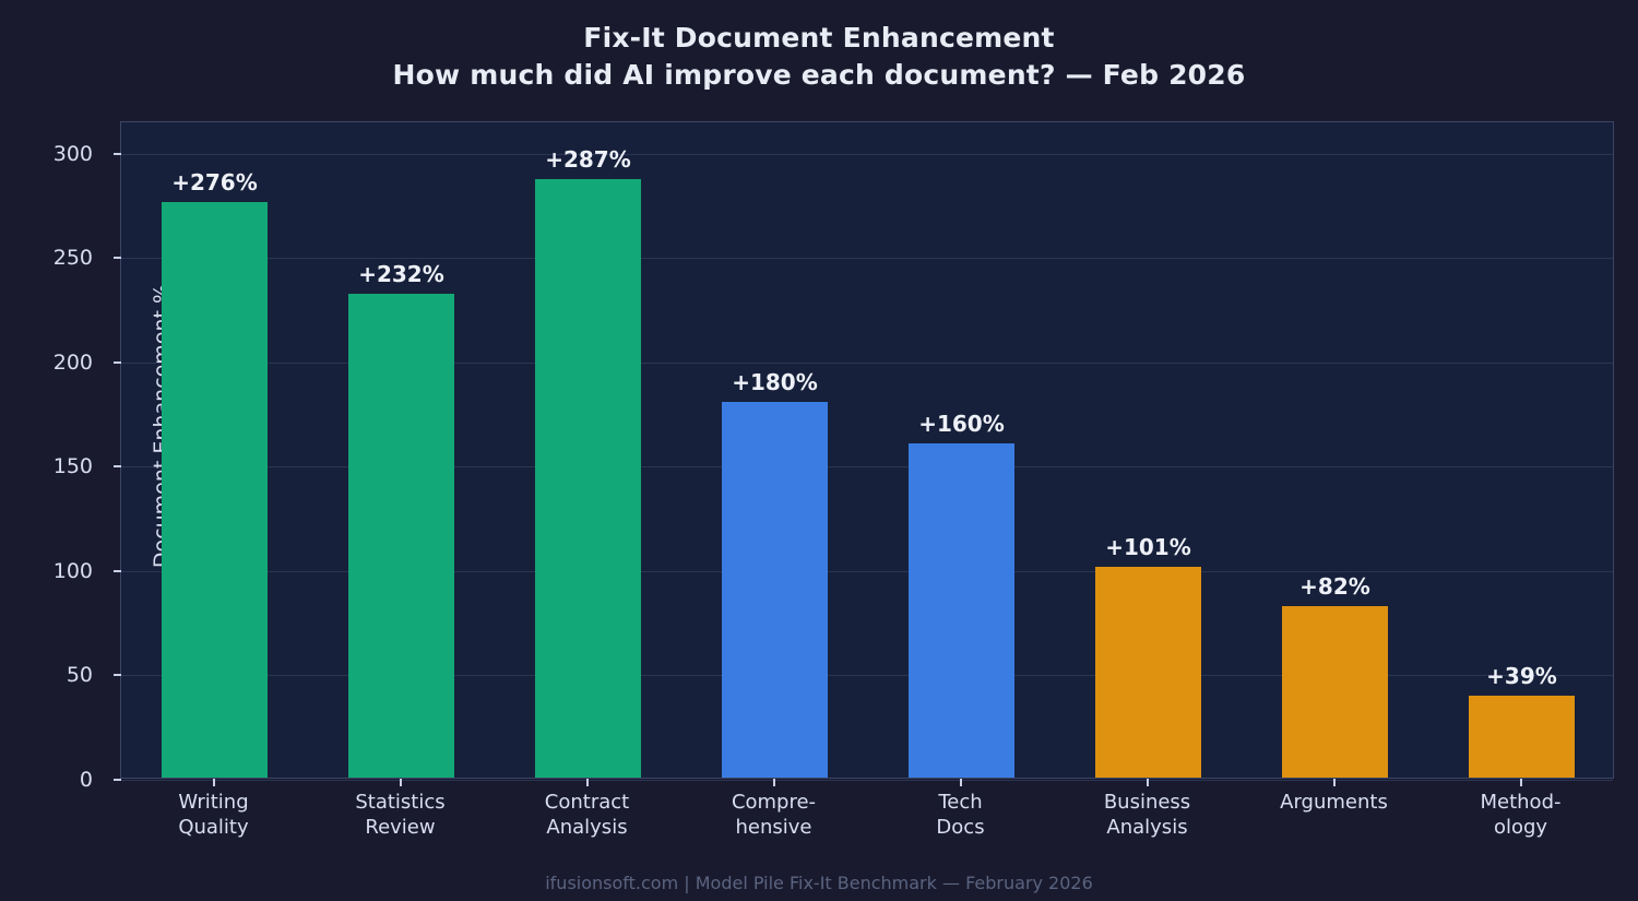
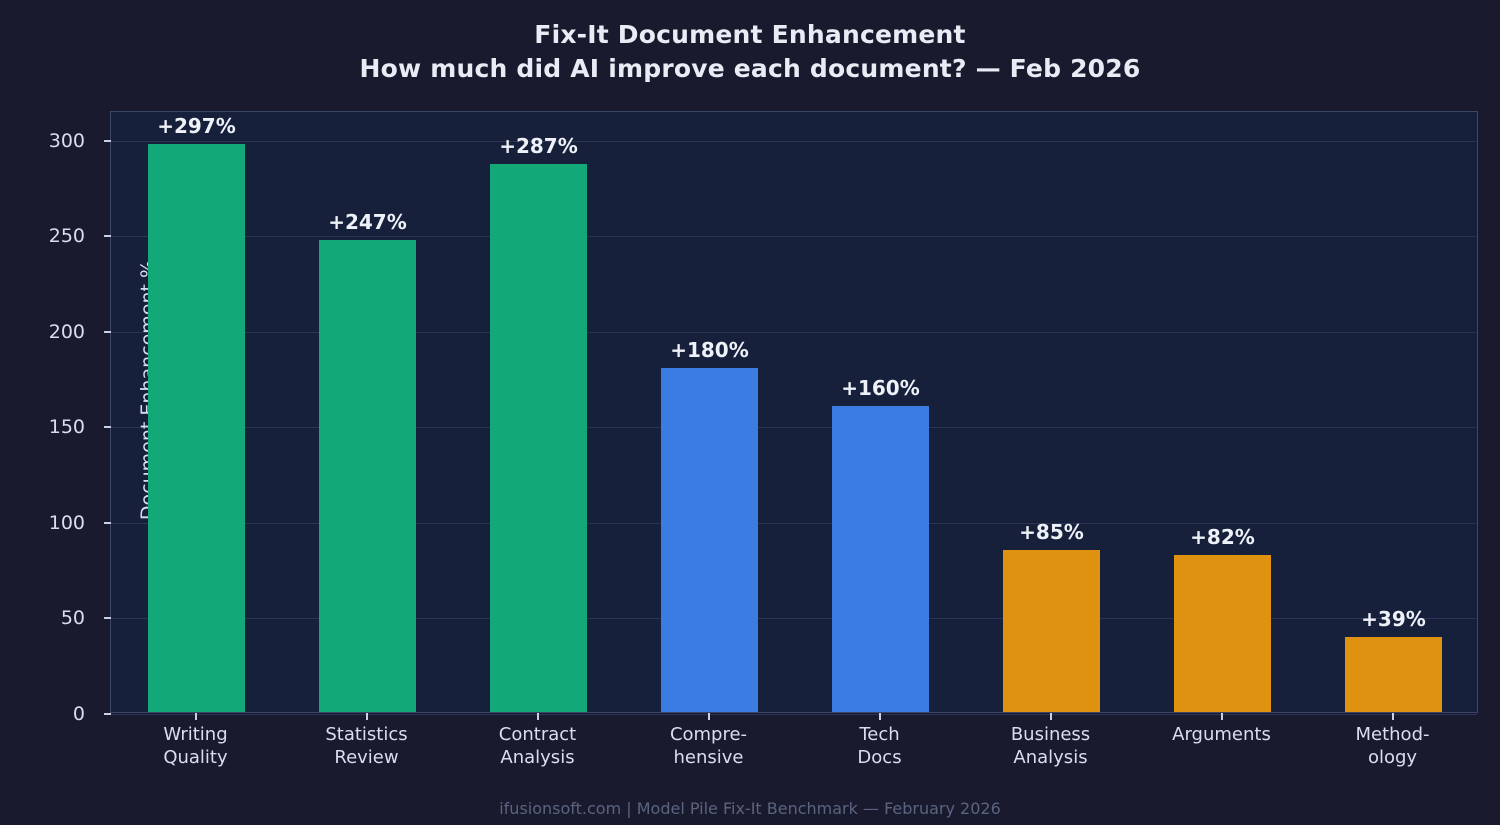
Writing Quality: +276% -> +297%
Statistics Review: +232% -> +247%
Business Analysis: +101% -> +85%
